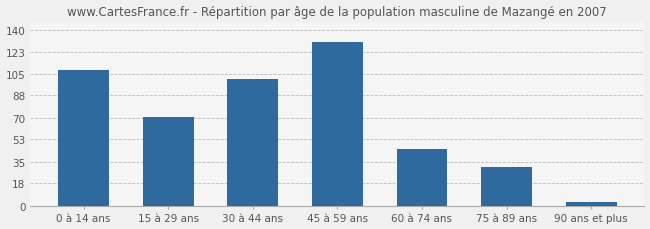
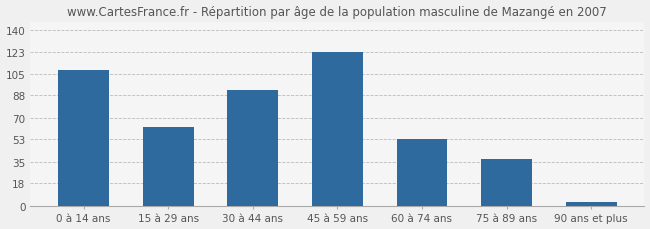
15 à 29 ans: 71 -> 63
30 à 44 ans: 101 -> 92
45 à 59 ans: 131 -> 123
60 à 74 ans: 45 -> 53
75 à 89 ans: 31 -> 37
